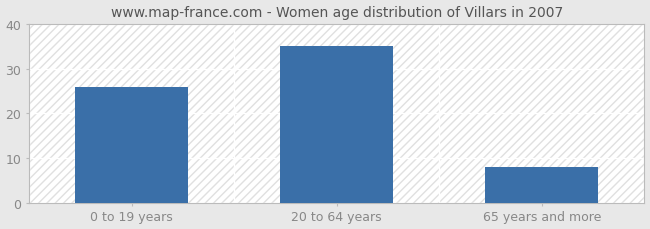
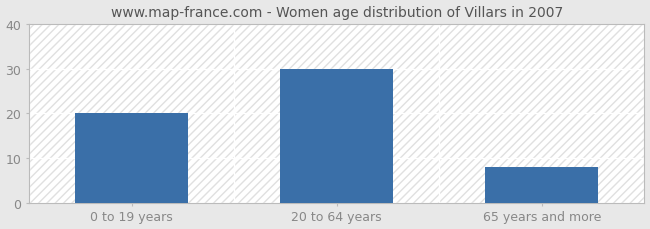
0 to 19 years: 26 -> 20
20 to 64 years: 35 -> 30
